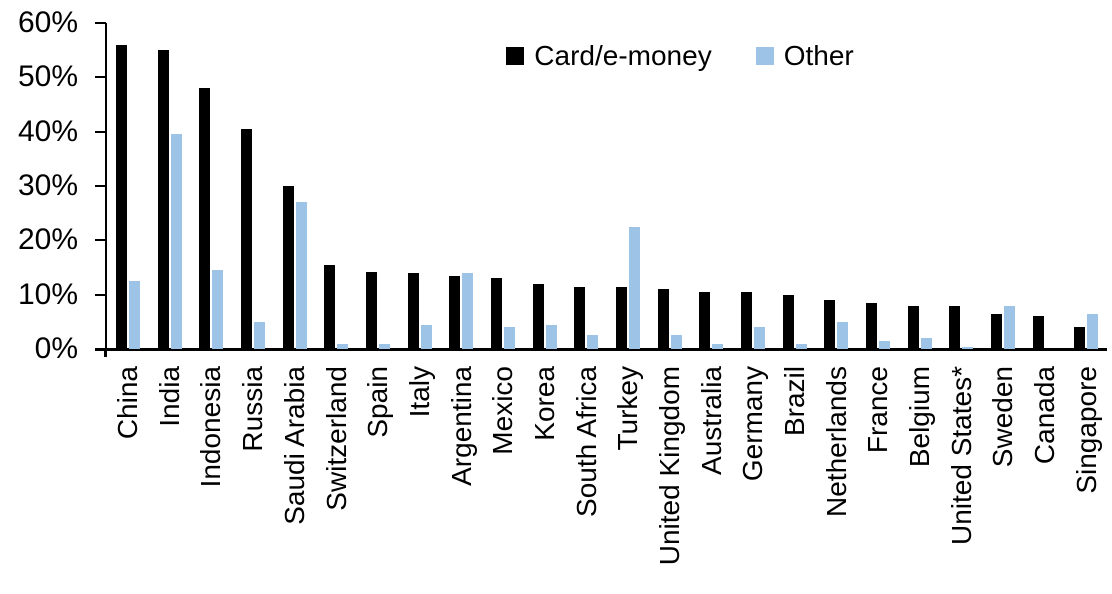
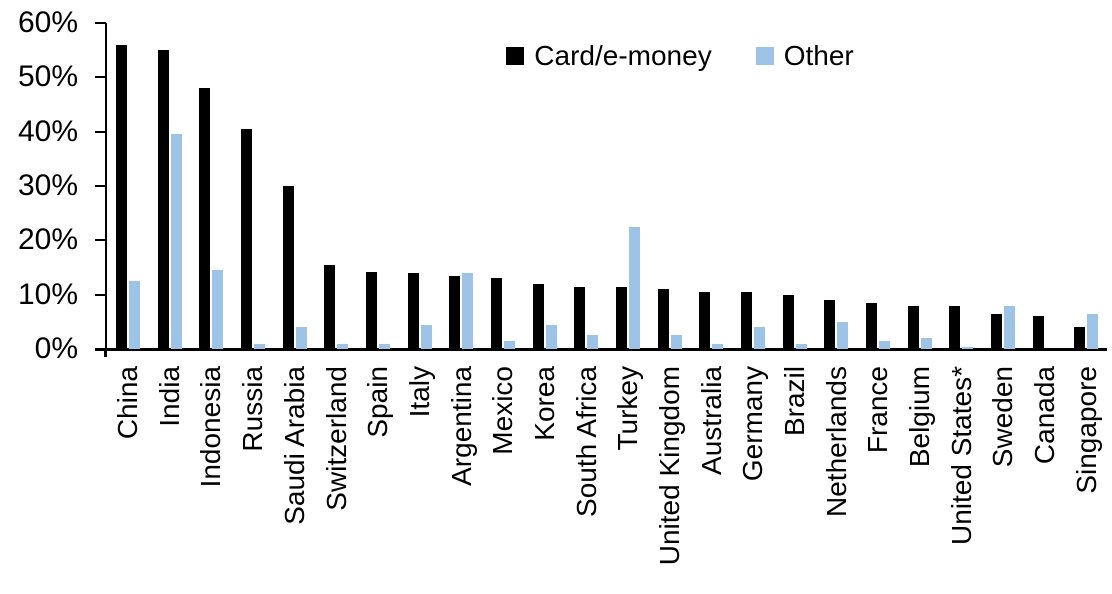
Other/Russia: 5% -> 1%
Other/Saudi Arabia: 27% -> 4%
Other/Mexico: 4% -> 2%
